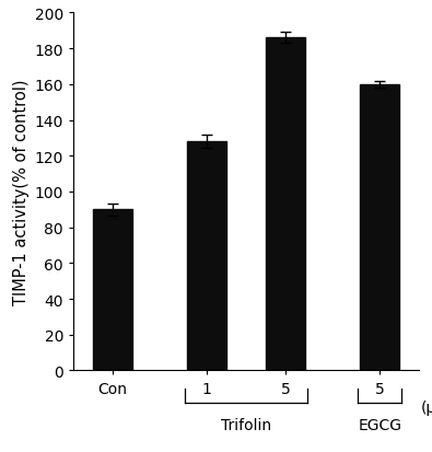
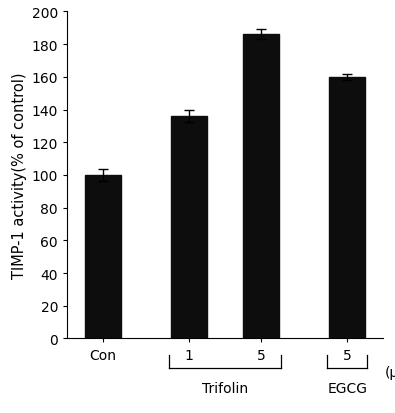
Con: 90 -> 100
1: 128 -> 136
